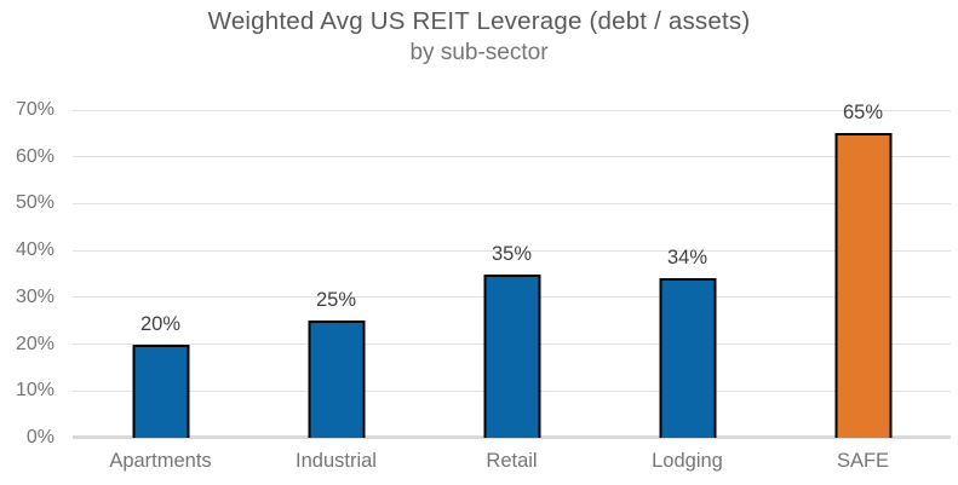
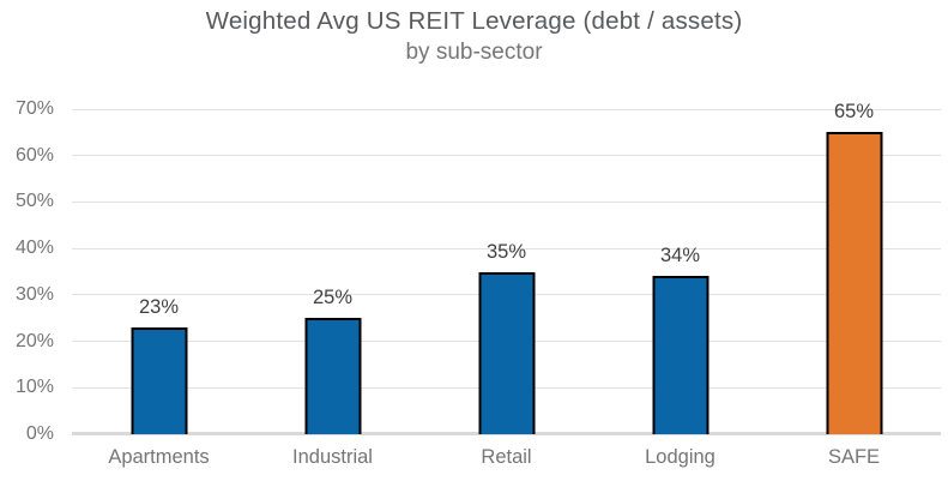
Apartments: 20% -> 23%
